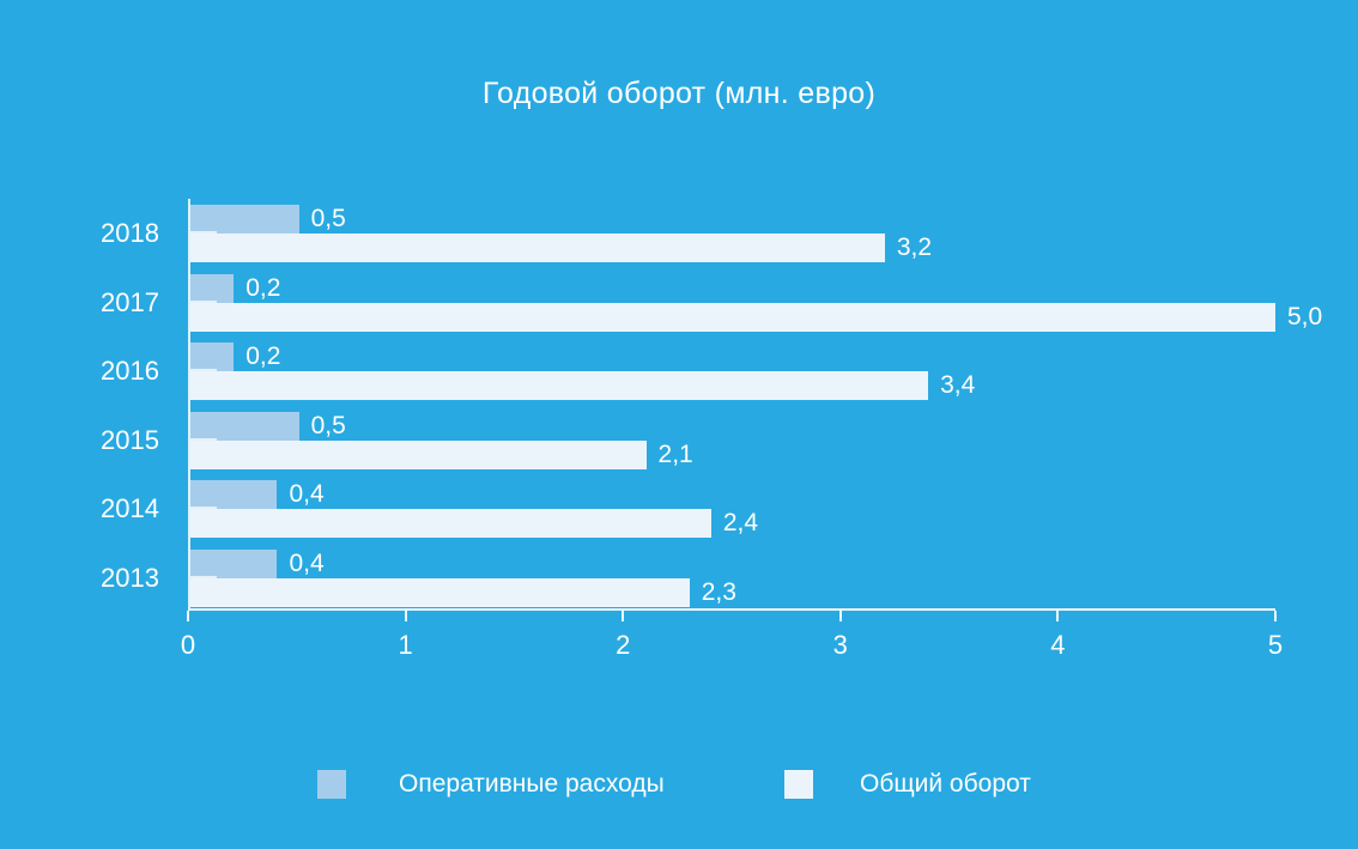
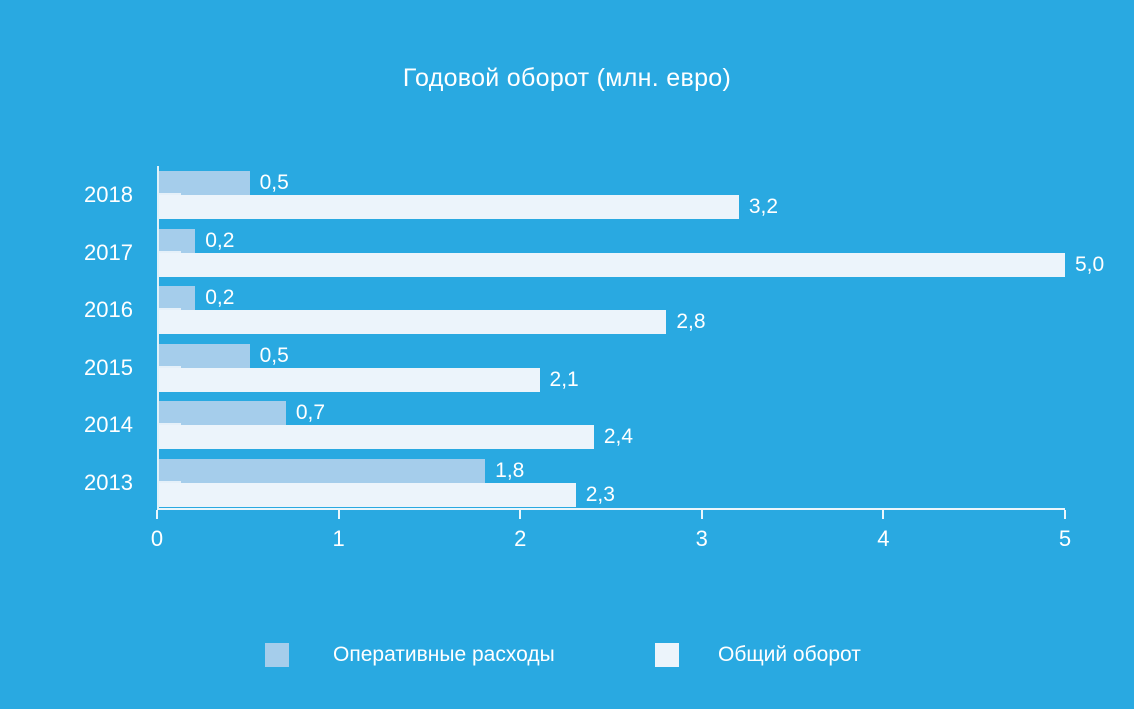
Общий оборот/2016: 3,4 -> 2,8
Оперативные расходы/2014: 0,4 -> 0,7
Оперативные расходы/2013: 0,4 -> 1,8
